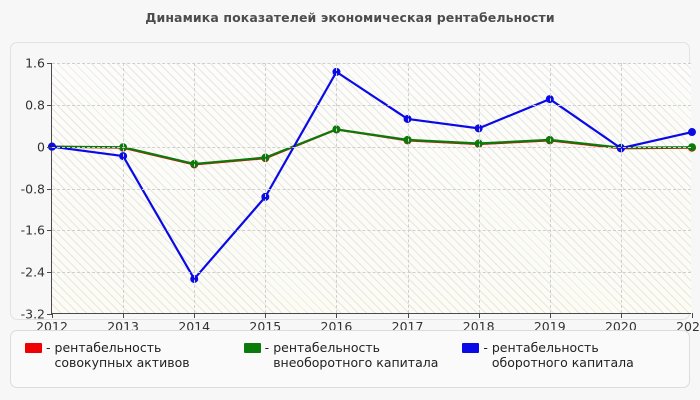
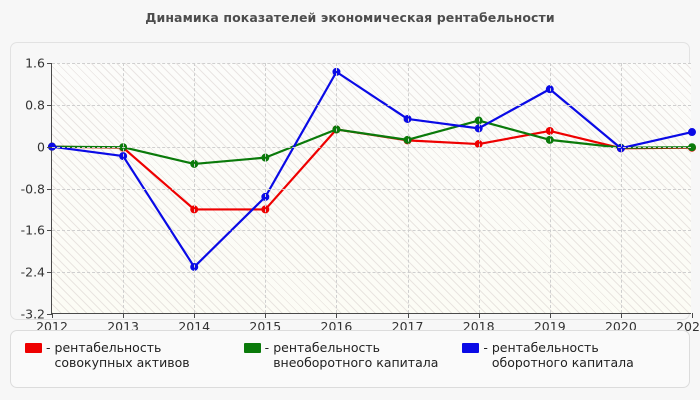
рентабельность совокупных активов/2014: -0.3 -> -1.2
рентабельность оборотного капитала/2014: -2.5 -> -2.3
рентабельность совокупных активов/2015: -0.2 -> -1.2
рентабельность внеоборотного капитала/2018: 0.1 -> 0.5
рентабельность совокупных активов/2019: 0.1 -> 0.3
рентабельность оборотного капитала/2019: 0.9 -> 1.1
